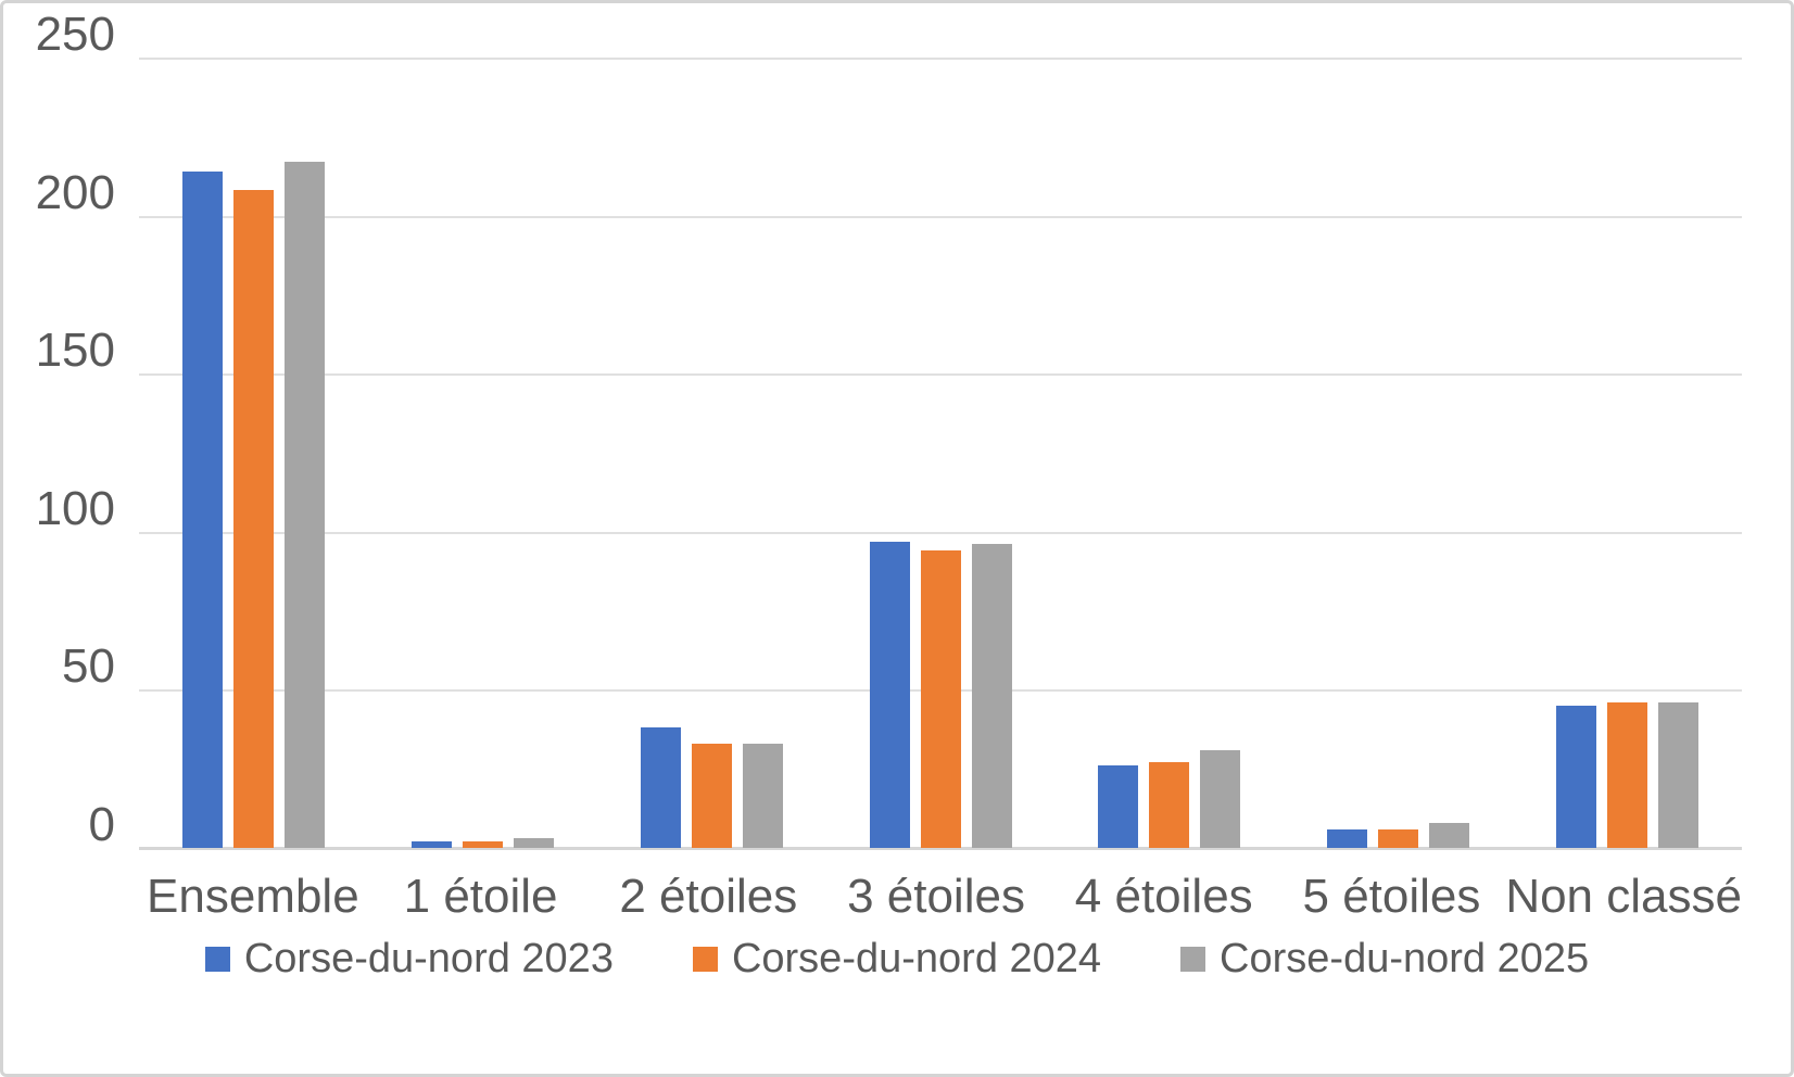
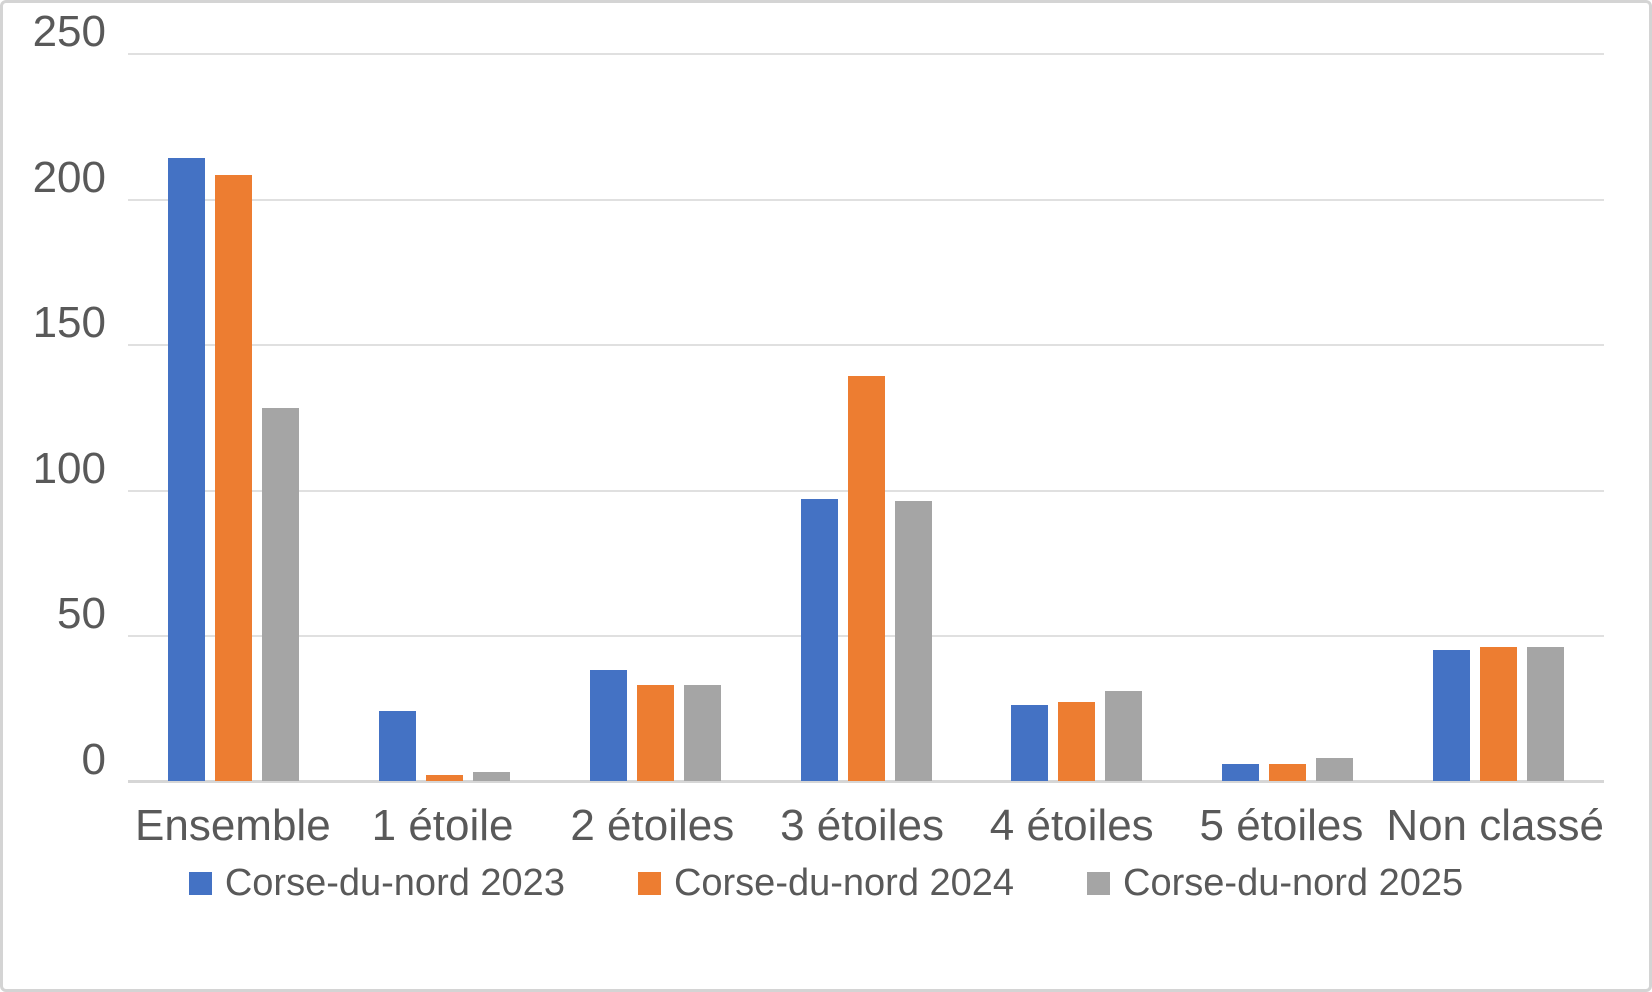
Corse-du-nord 2025/Ensemble: 217 -> 128
Corse-du-nord 2023/1 étoile: 2 -> 24
Corse-du-nord 2024/3 étoiles: 94 -> 139
